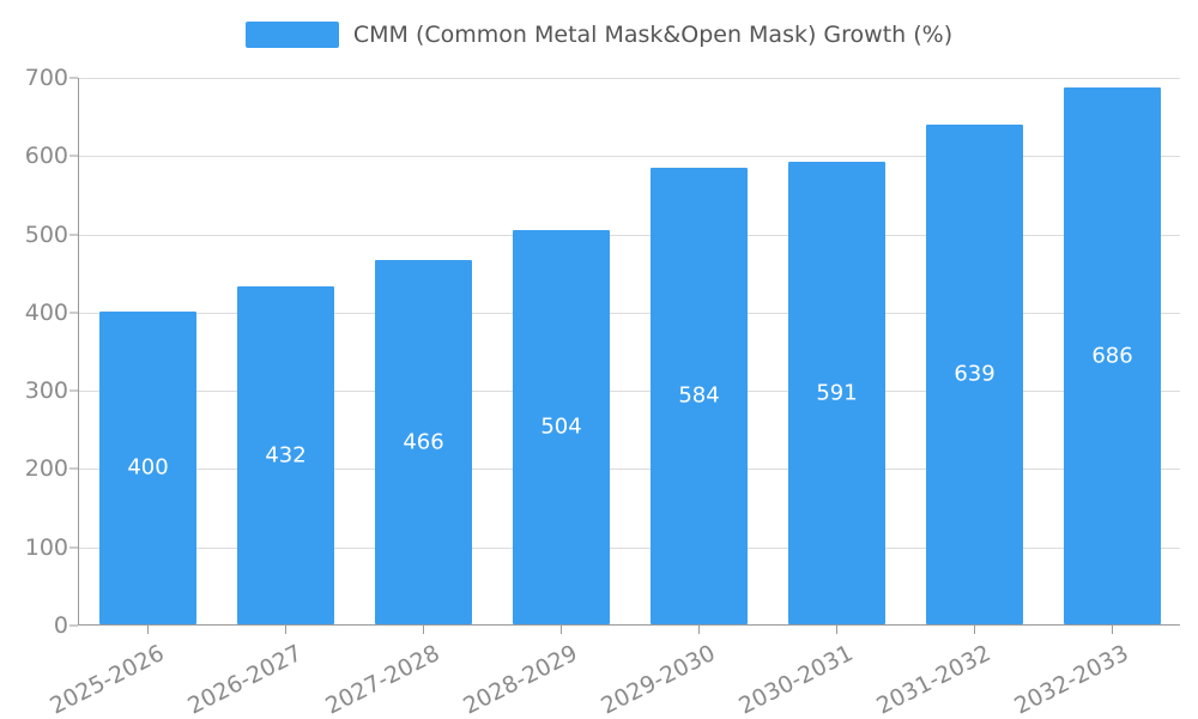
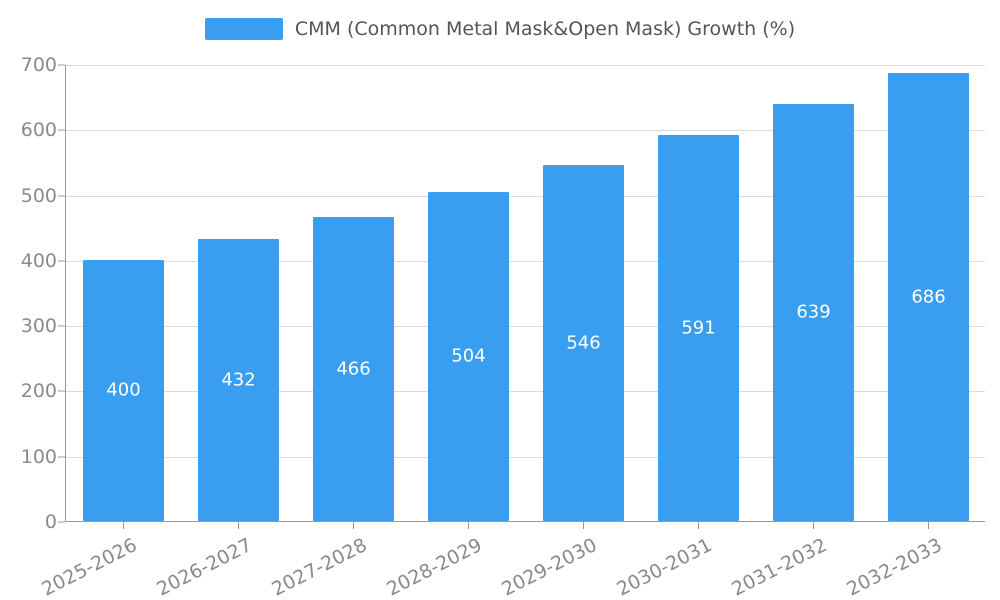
2029-2030: 584 -> 546
